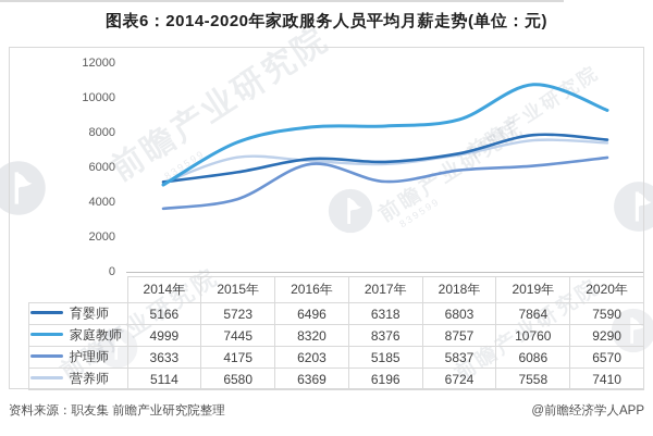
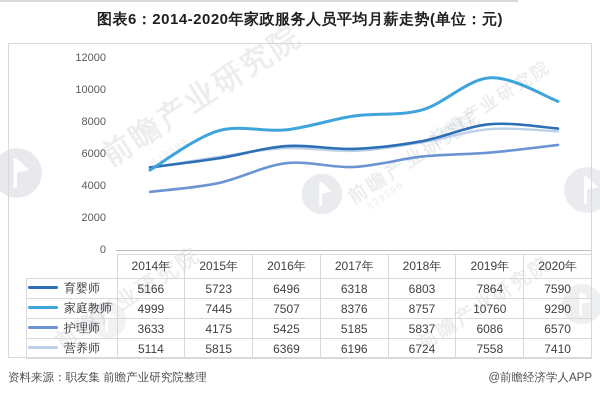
营养师/2015年: 6580 -> 5815
家庭教师/2016年: 8320 -> 7507
护理师/2016年: 6203 -> 5425
